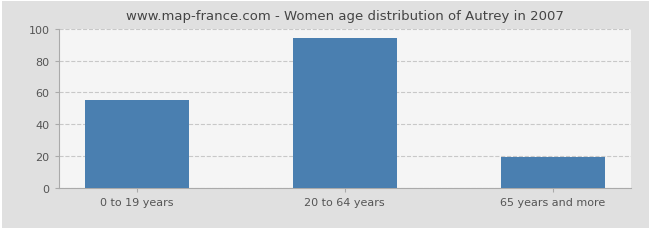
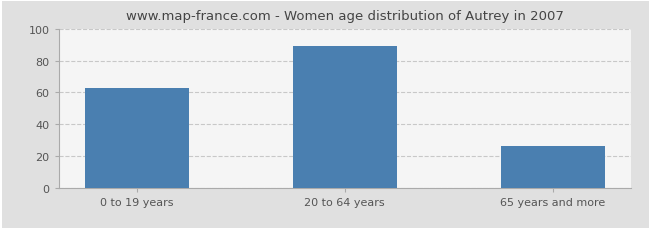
0 to 19 years: 55 -> 63
20 to 64 years: 94 -> 89
65 years and more: 19 -> 26
